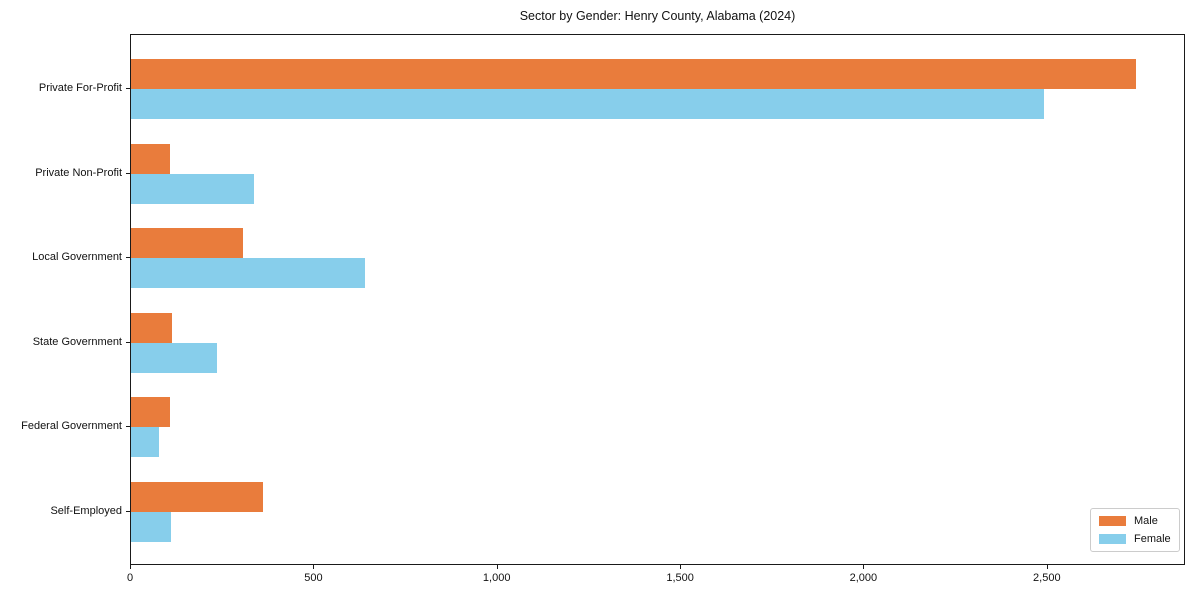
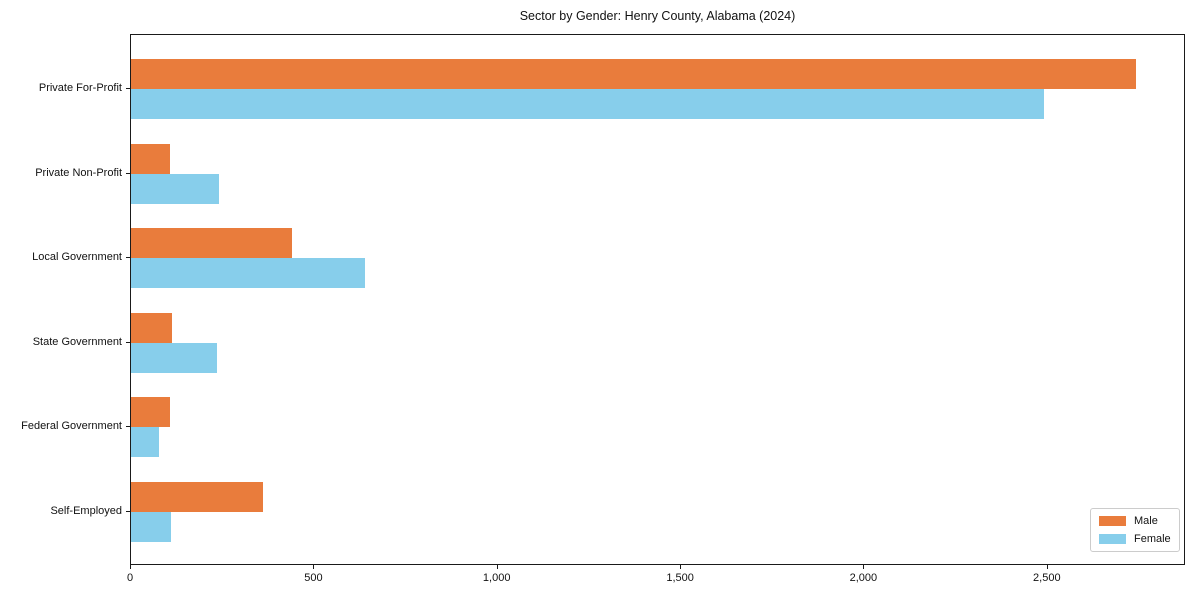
Female/Private Non-Profit: 330 -> 240
Male/Local Government: 310 -> 440
